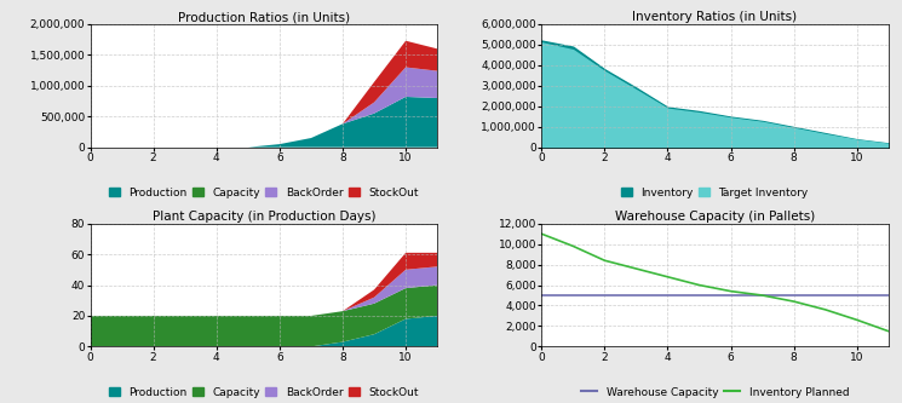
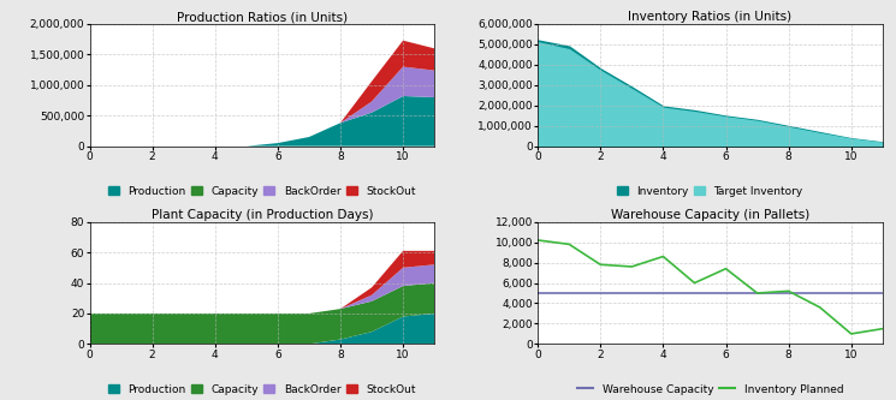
Warehouse Capacity (in Pallets)/Inventory Planned/0: 11,000 -> 10,200
Warehouse Capacity (in Pallets)/Inventory Planned/2: 8,400 -> 7,800
Warehouse Capacity (in Pallets)/Inventory Planned/4: 6,800 -> 8,600
Warehouse Capacity (in Pallets)/Inventory Planned/6: 5,400 -> 7,400
Warehouse Capacity (in Pallets)/Inventory Planned/8: 4,400 -> 5,200
Warehouse Capacity (in Pallets)/Inventory Planned/10: 2,600 -> 1,000
